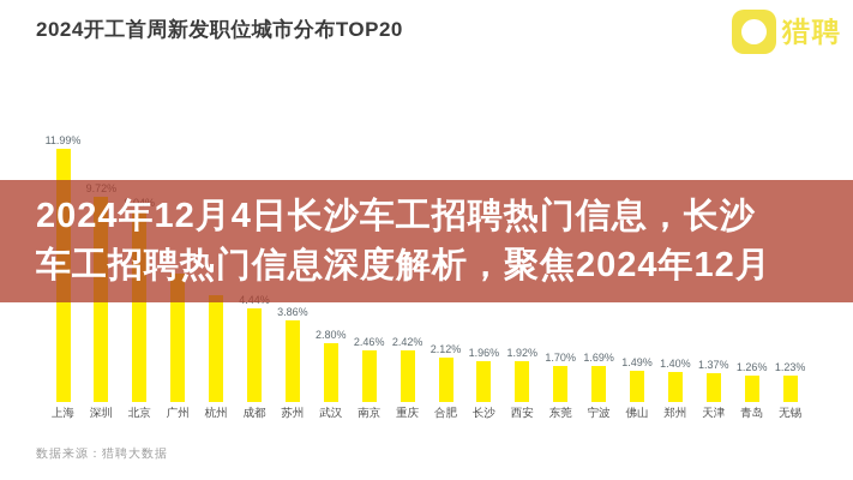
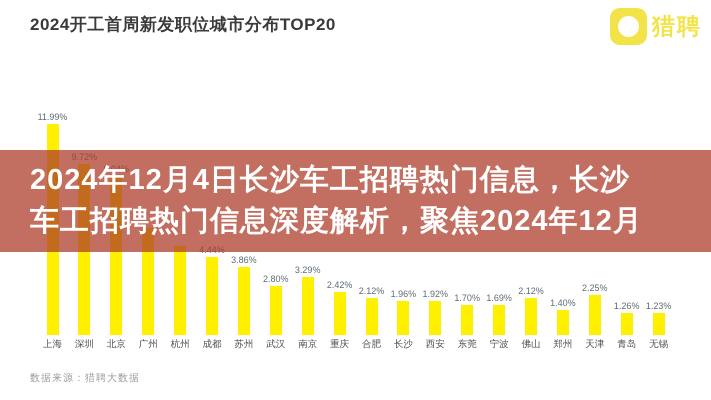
南京: 2.46% -> 3.29%
佛山: 1.49% -> 2.12%
天津: 1.37% -> 2.25%
